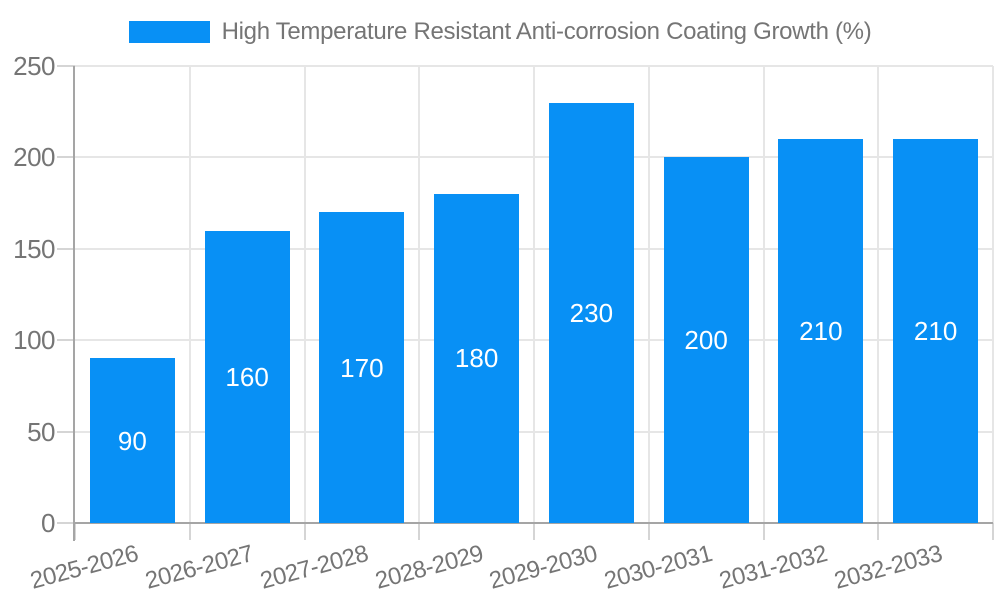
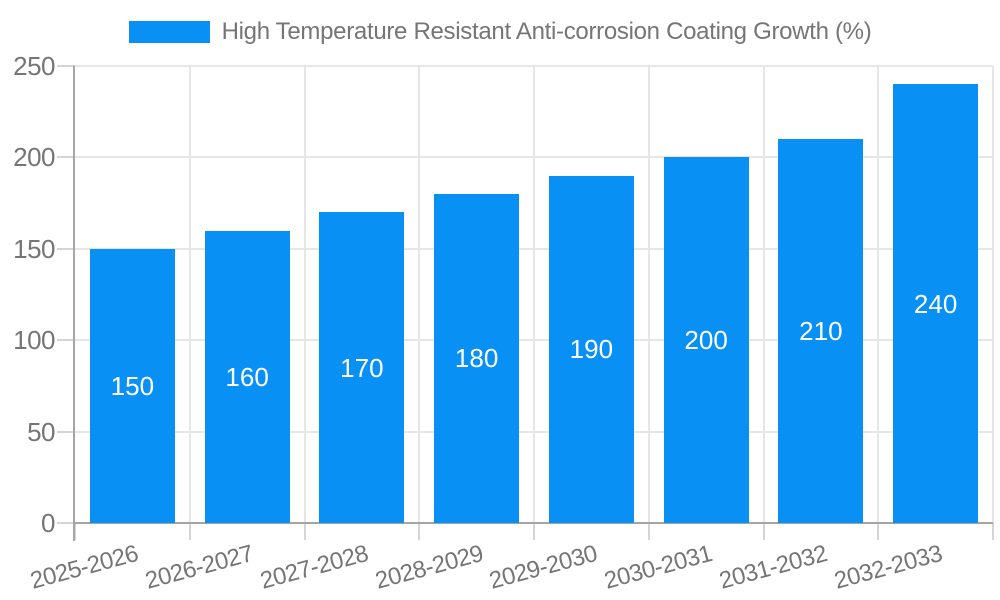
2025-2026: 90 -> 150
2029-2030: 230 -> 190
2032-2033: 210 -> 240
